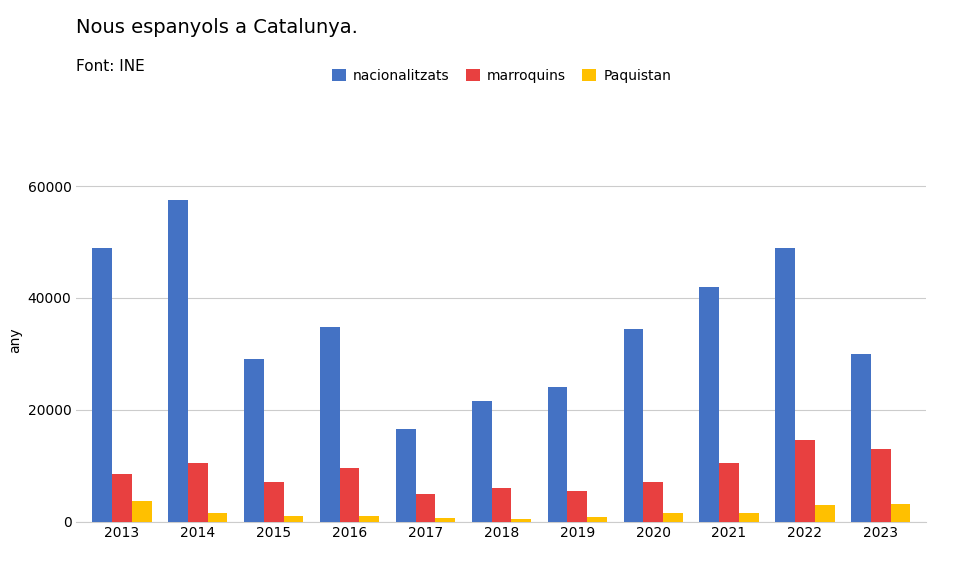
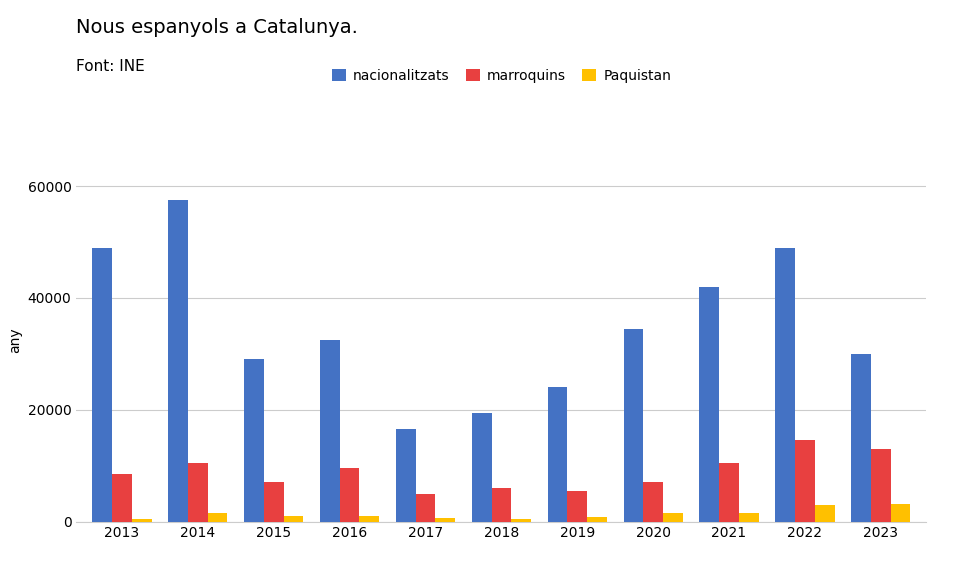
Paquistan/2013: 3600 -> 500
nacionalitzats/2016: 34800 -> 32500
nacionalitzats/2018: 21600 -> 19500
